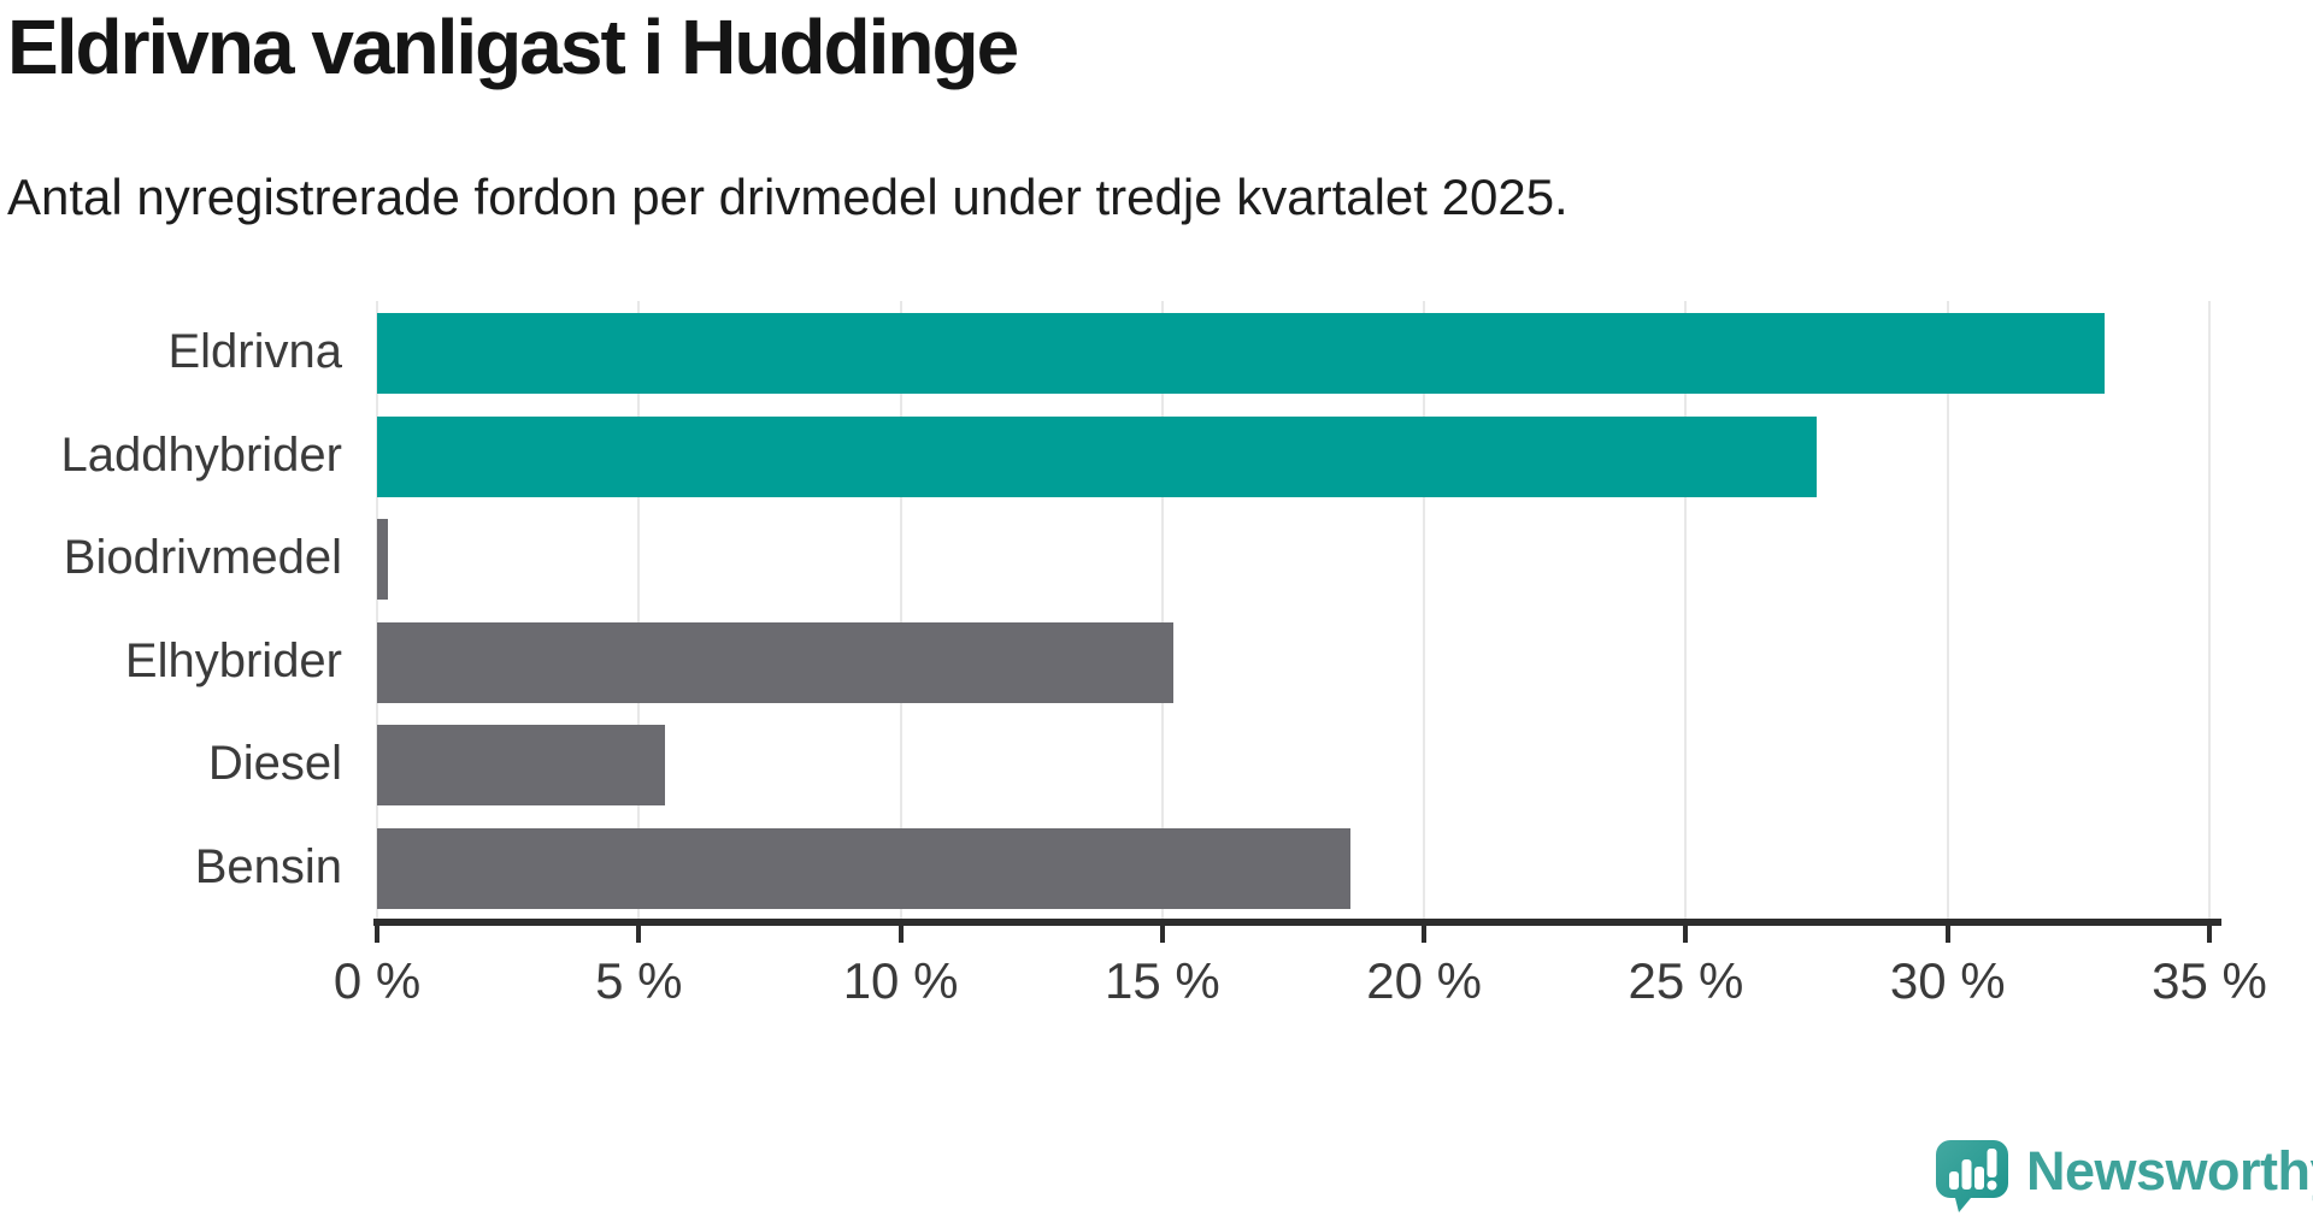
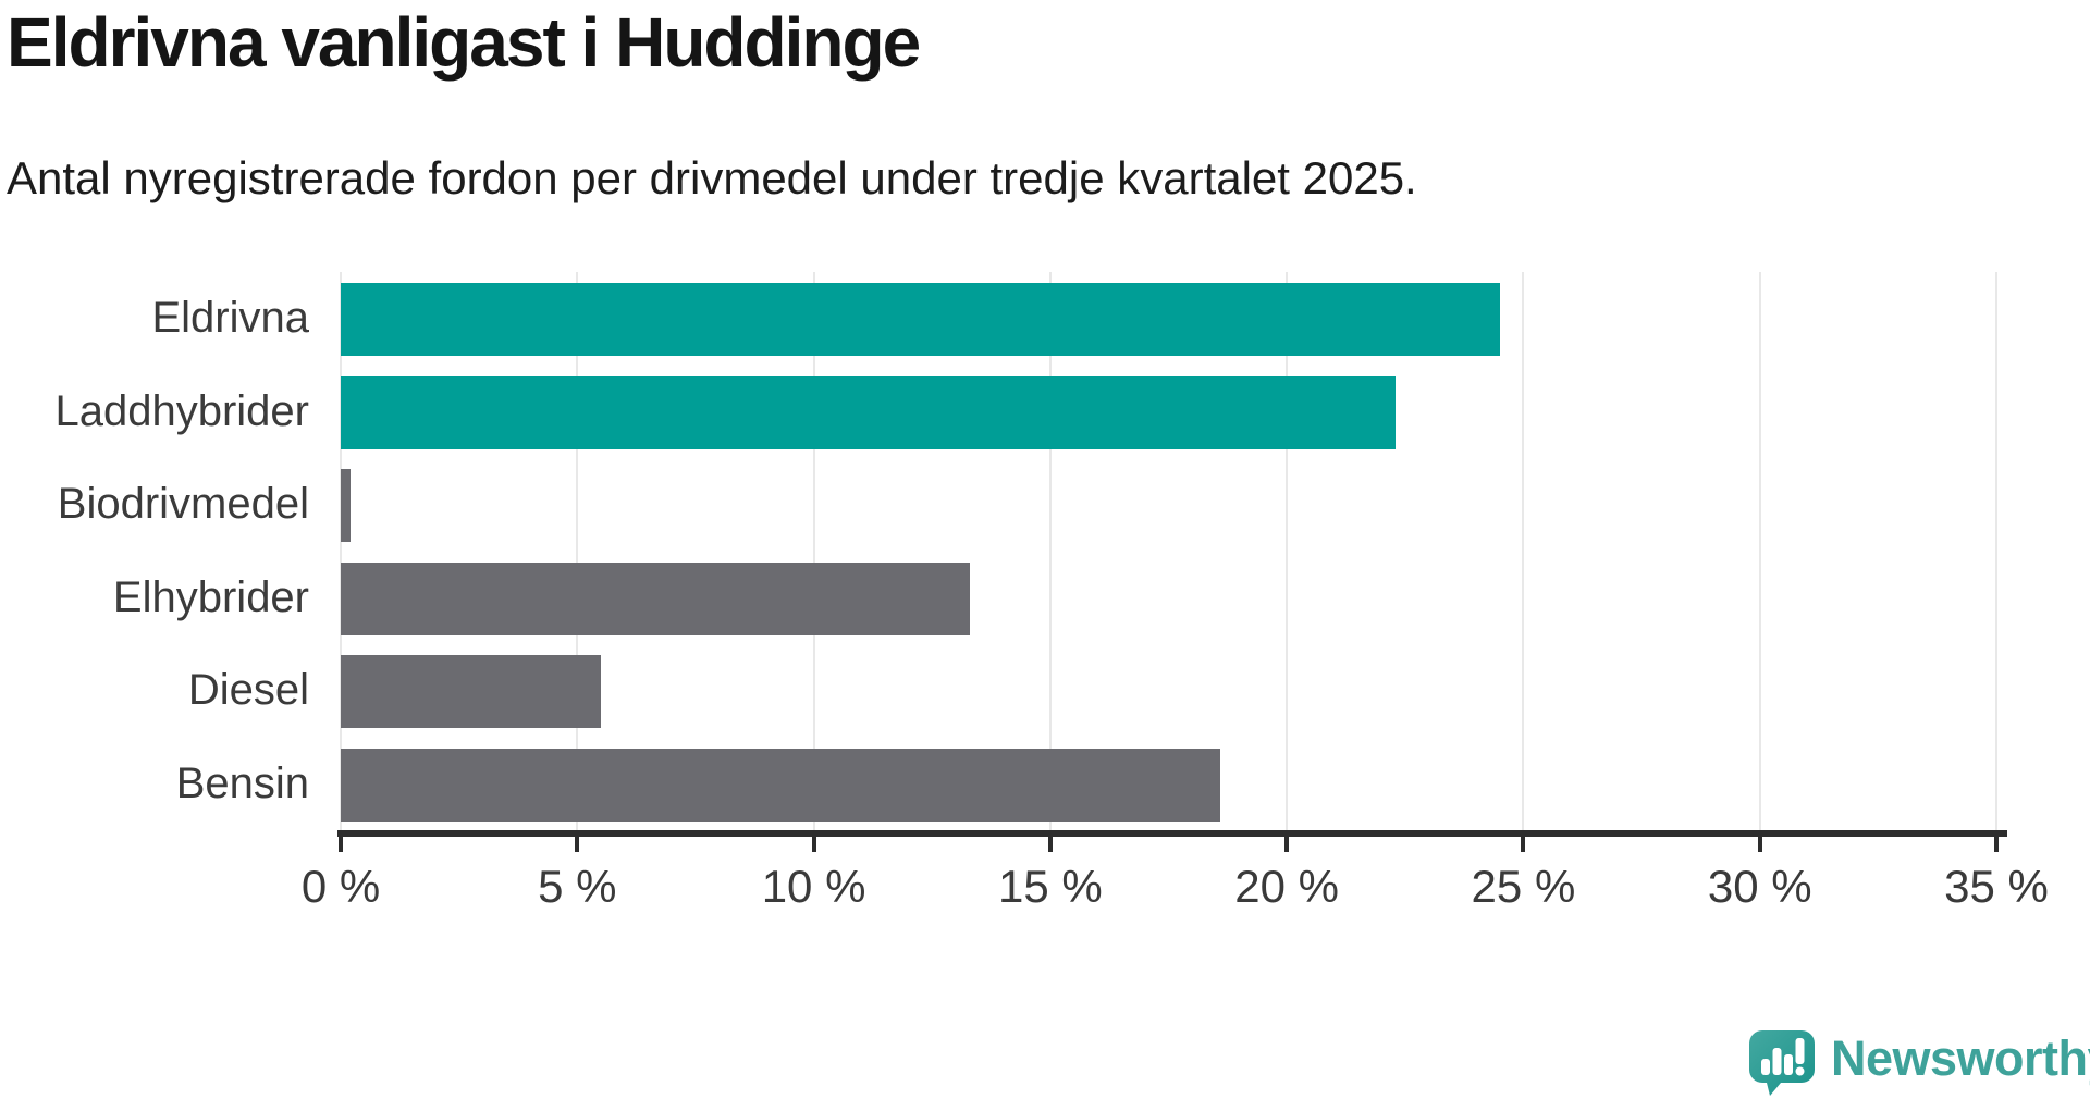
Eldrivna: 33.0% -> 24.5%
Laddhybrider: 27.5% -> 22.3%
Elhybrider: 15.2% -> 13.3%
